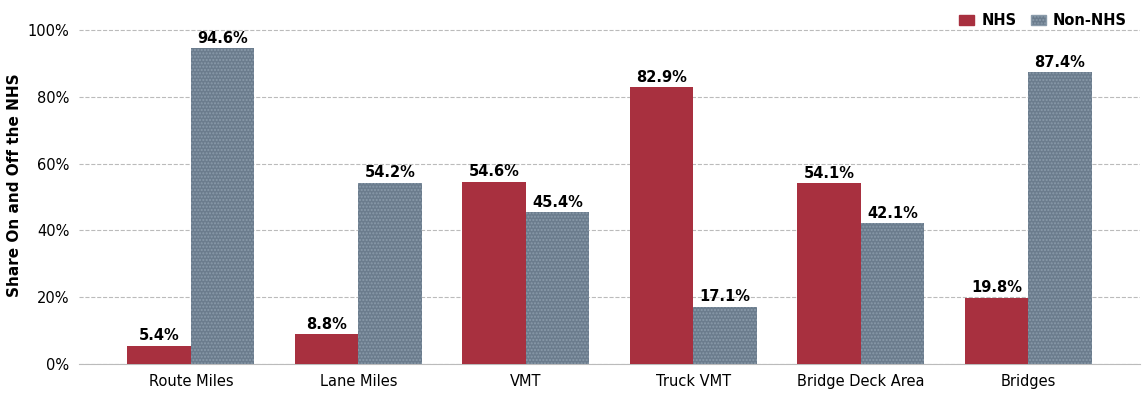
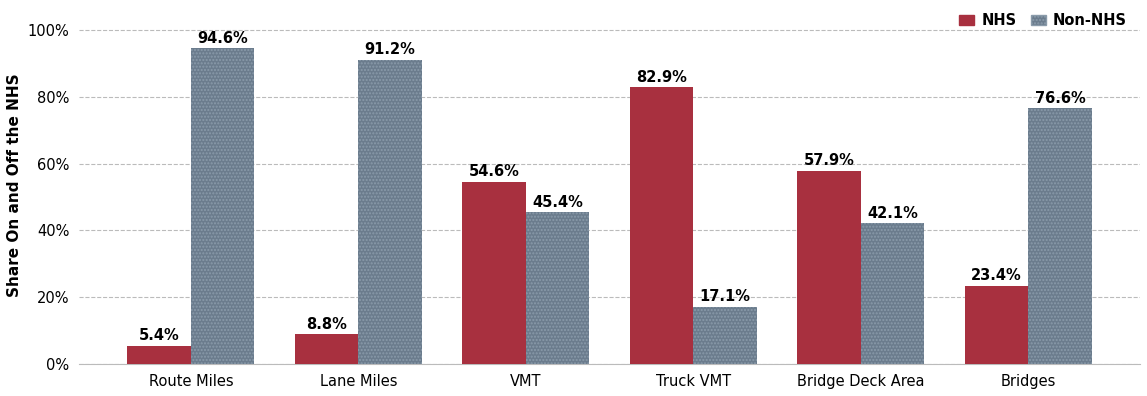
Non-NHS/Lane Miles: 54.2% -> 91.2%
NHS/Bridge Deck Area: 54.1% -> 57.9%
NHS/Bridges: 19.8% -> 23.4%
Non-NHS/Bridges: 87.4% -> 76.6%
